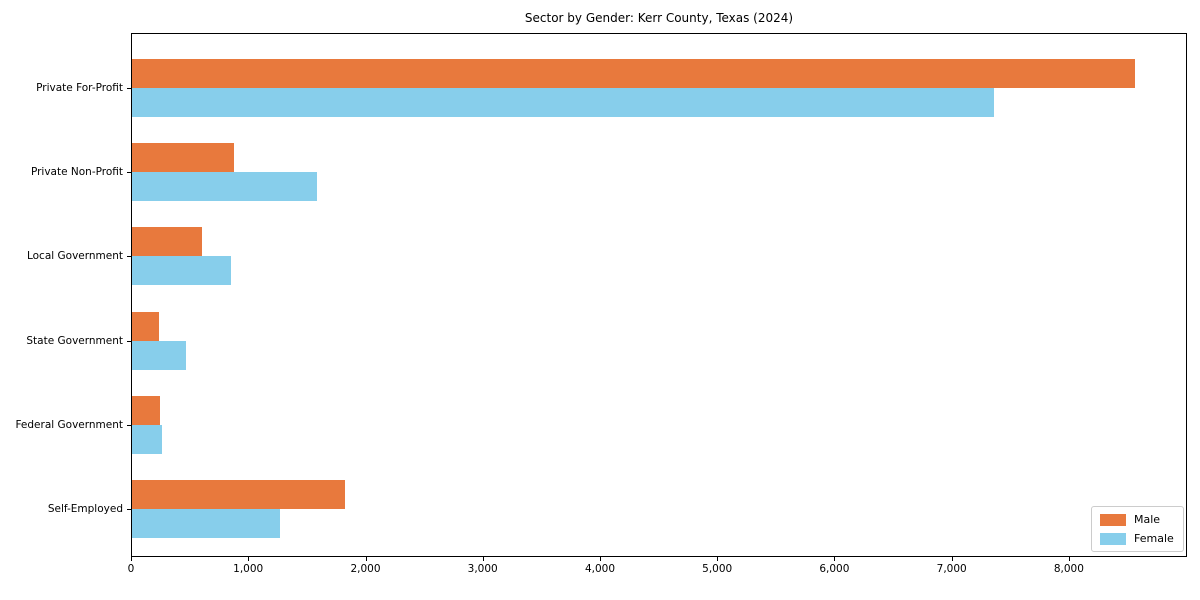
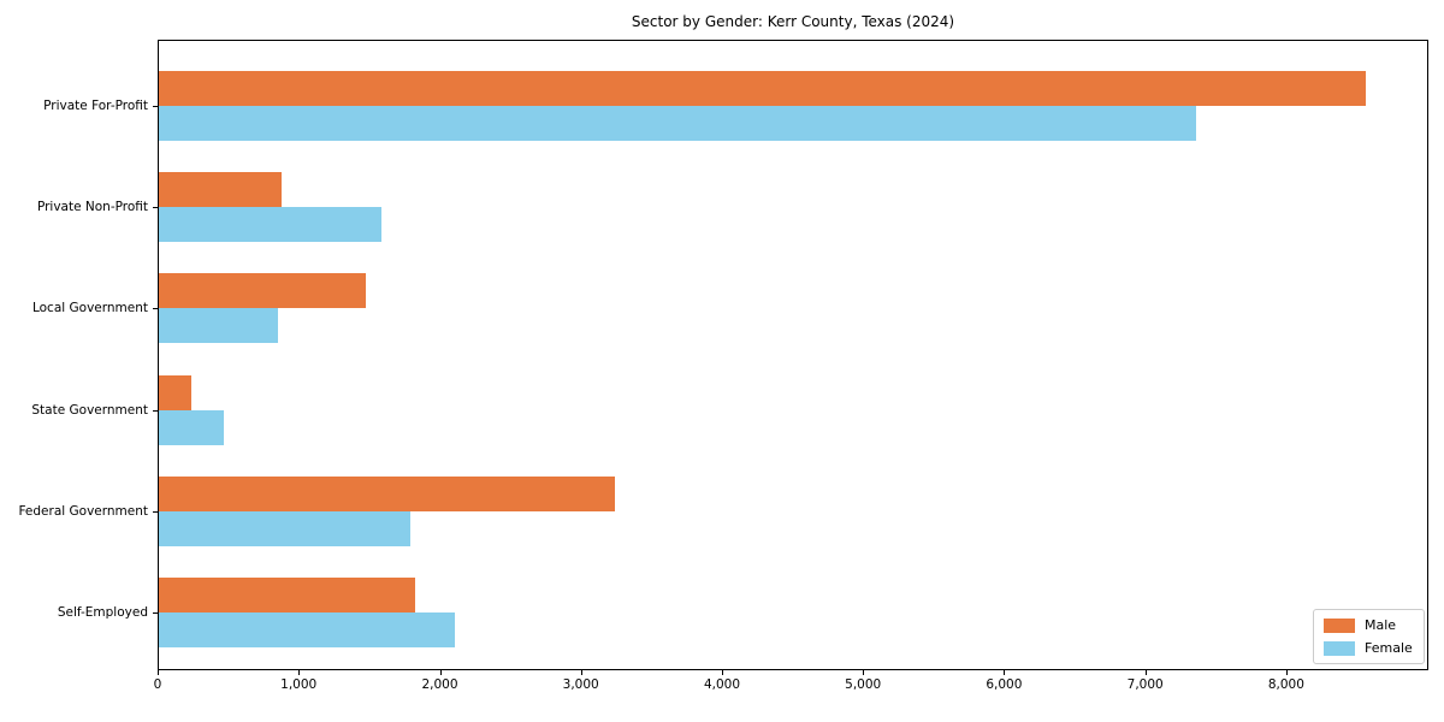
Male/Local Government: 600 -> 1470
Male/Federal Government: 240 -> 3230
Female/Federal Government: 260 -> 1780
Female/Self-Employed: 1260 -> 2100
